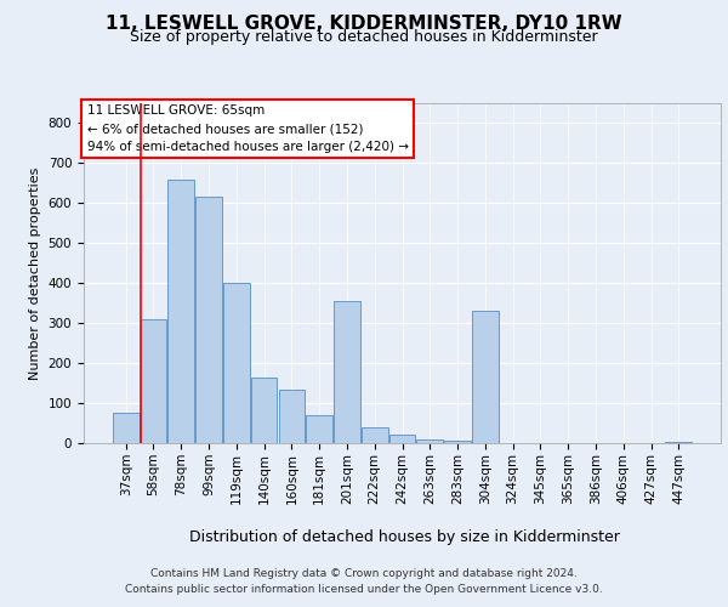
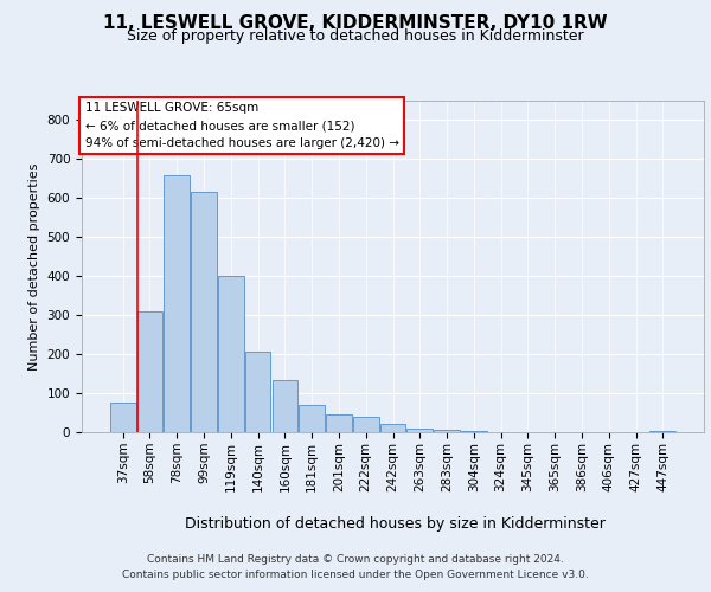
140sqm: 165 -> 205
201sqm: 355 -> 47
304sqm: 330 -> 2
